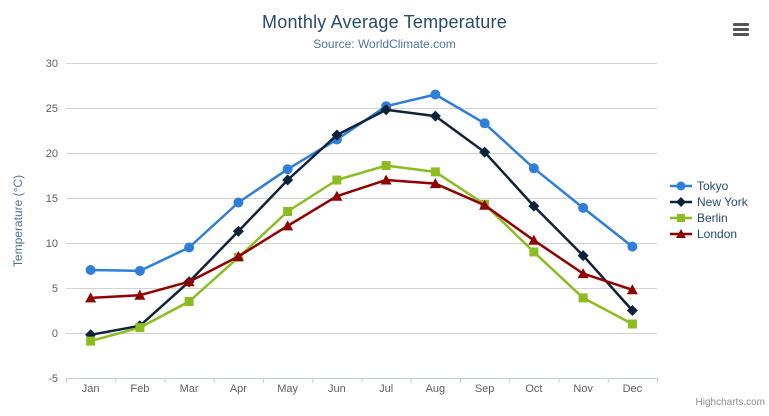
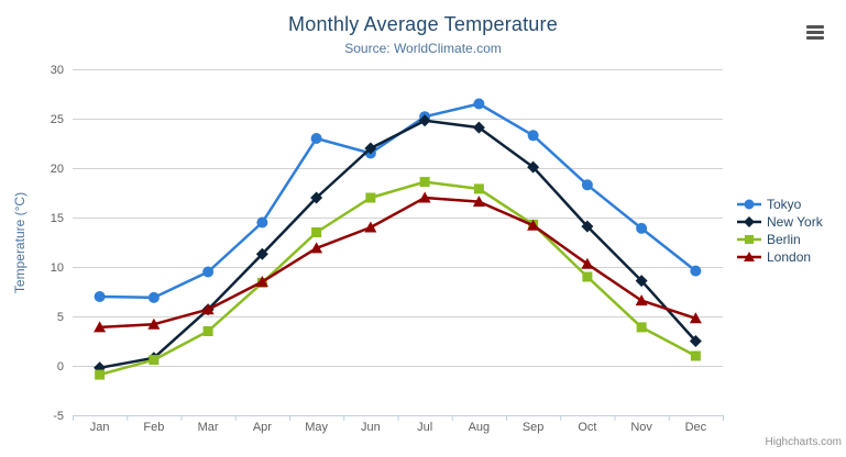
Tokyo/May: 18 -> 23
London/Jun: 15 -> 14
